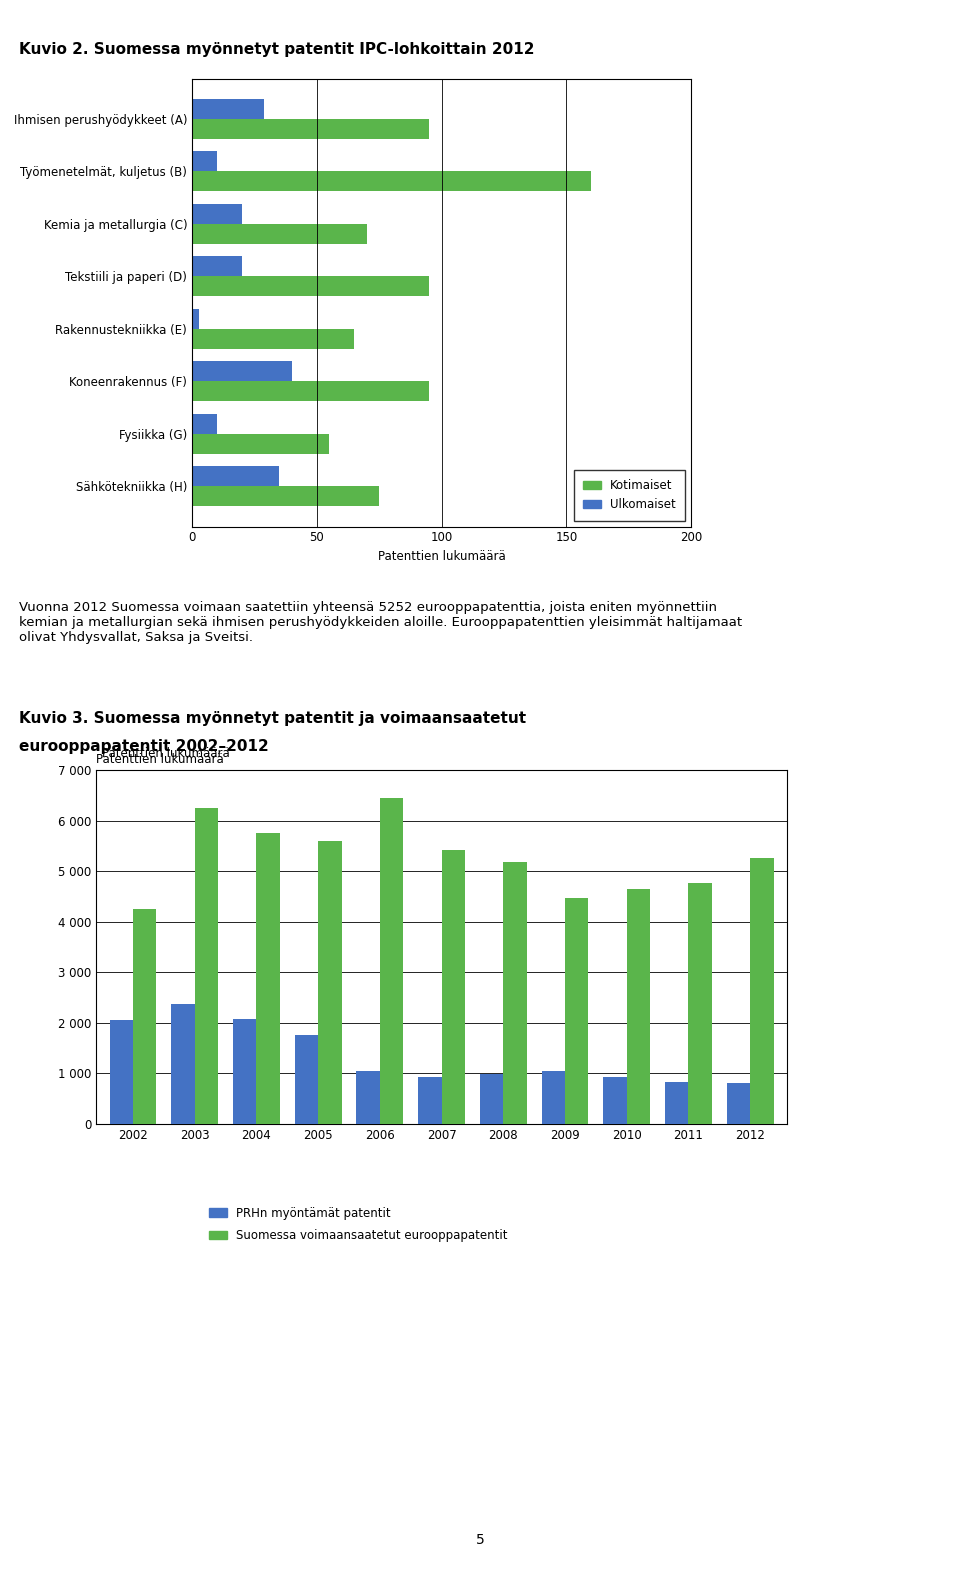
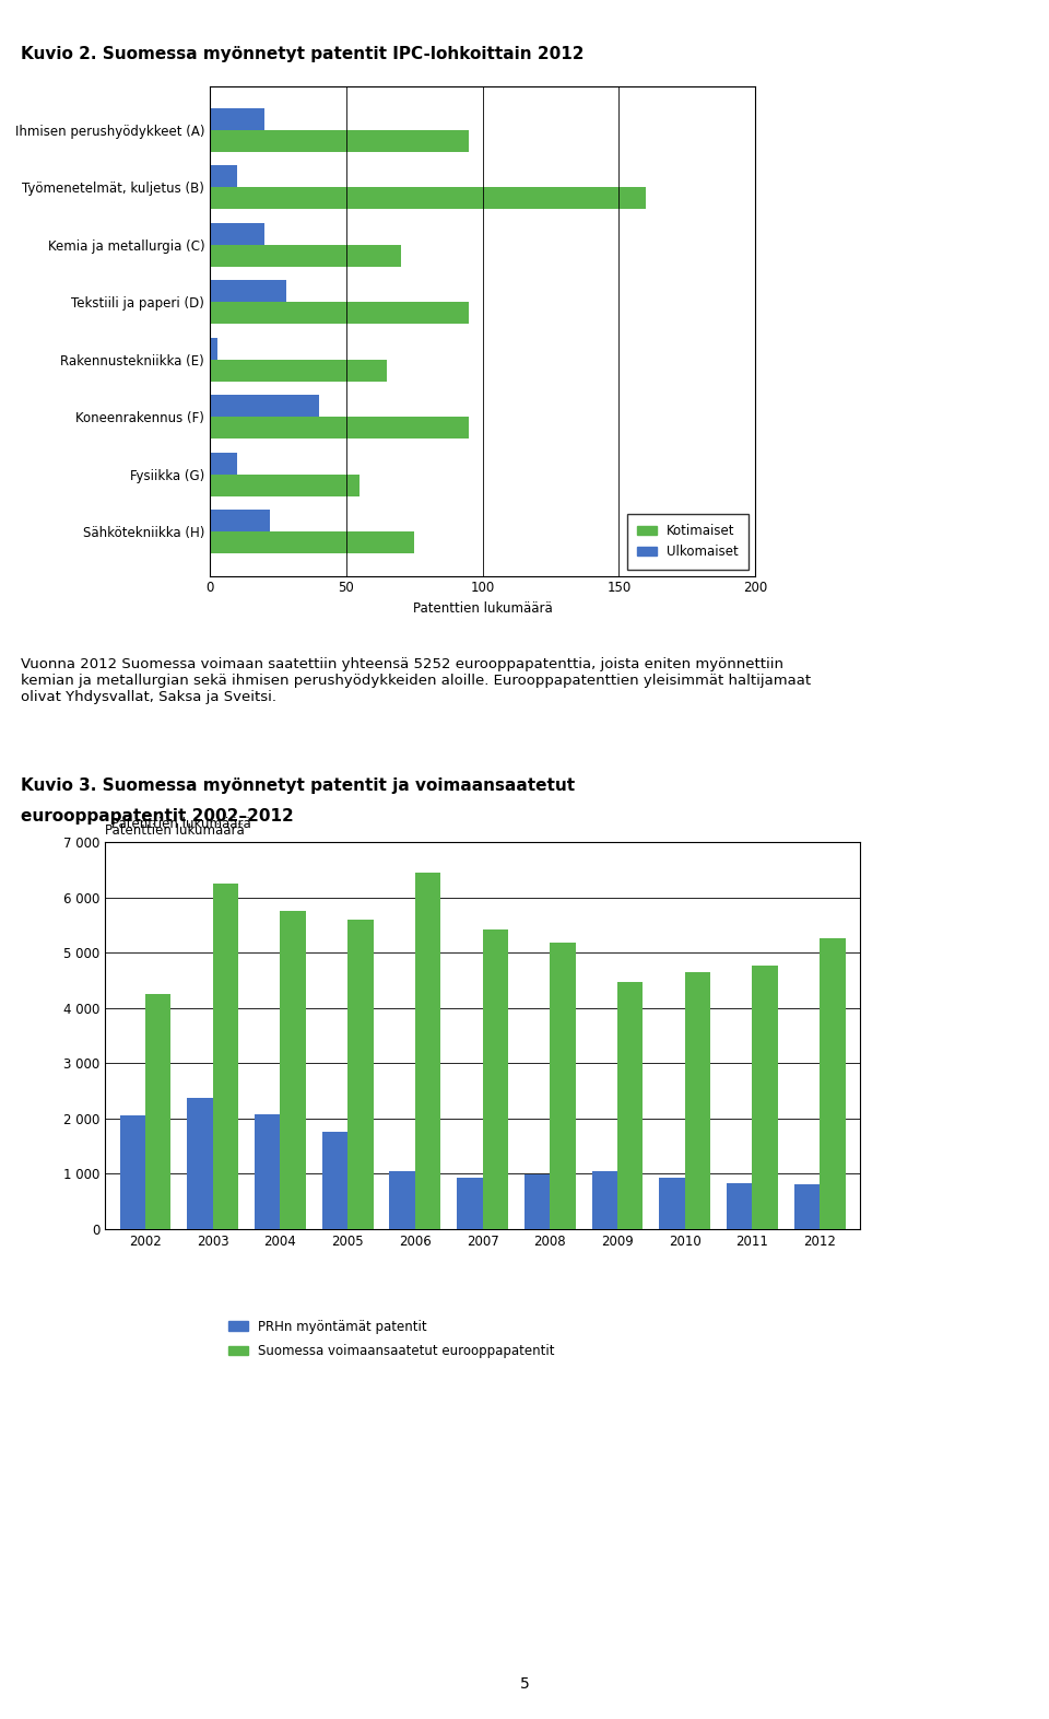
Ulkomaiset/Ihmisen perushyödykkeet (A): 29 -> 20
Ulkomaiset/Tekstiili ja paperi (D): 20 -> 28
Ulkomaiset/Sähkötekniikka (H): 35 -> 22
